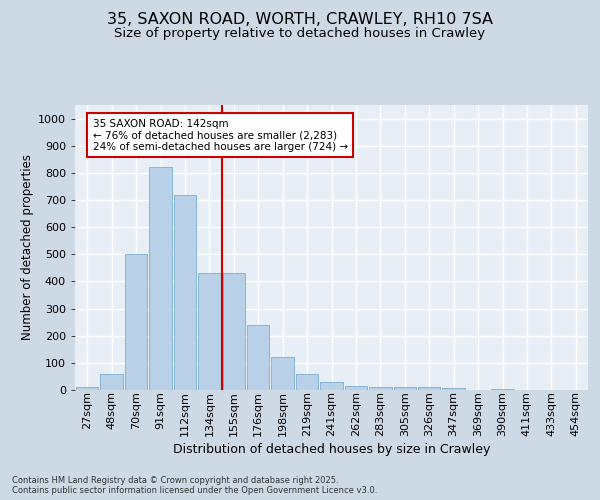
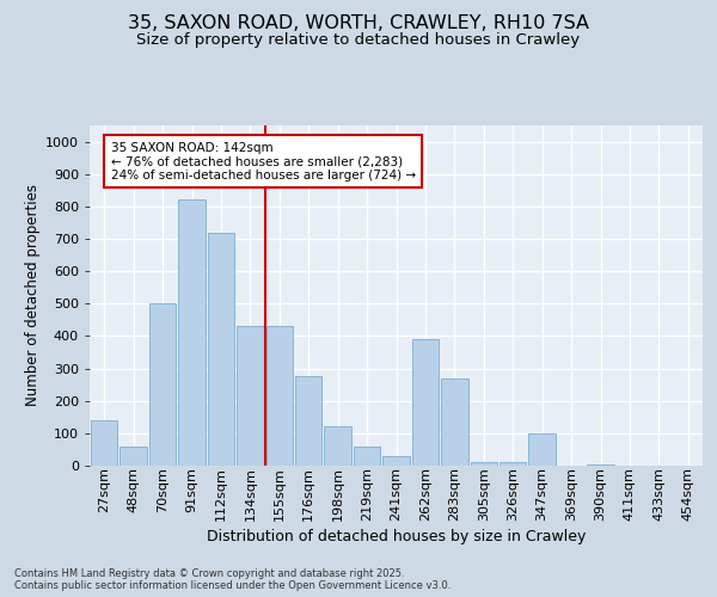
27sqm: 10 -> 140
176sqm: 240 -> 275
262sqm: 15 -> 390
283sqm: 10 -> 270
347sqm: 8 -> 100
